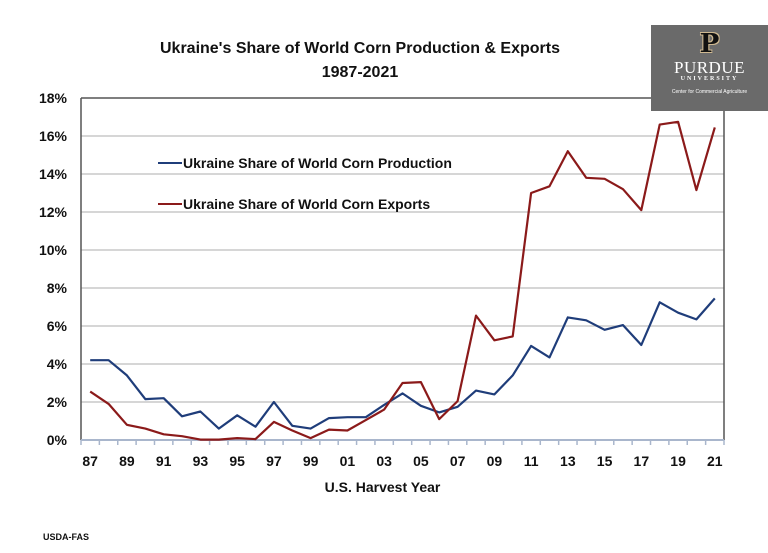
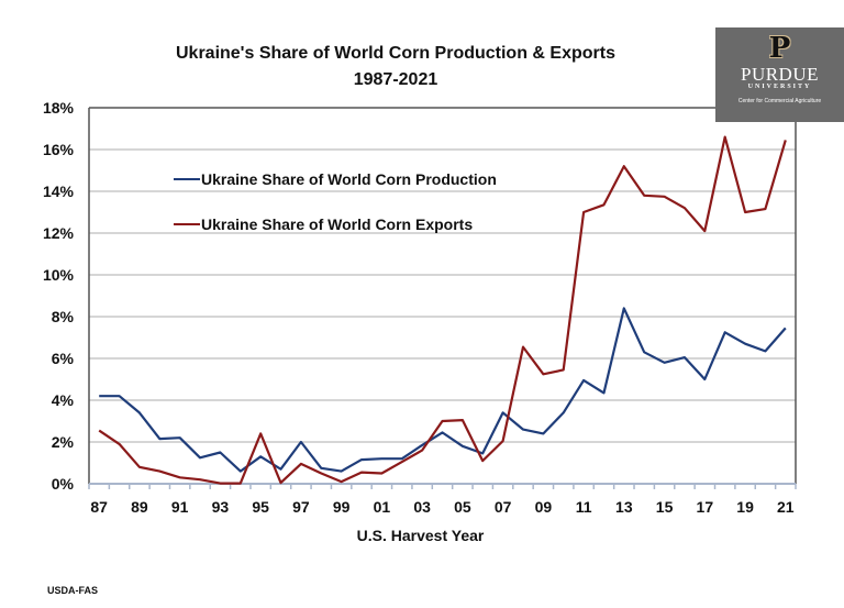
Ukraine Share of World Corn Exports/95: 0.1% -> 2.4%
Ukraine Share of World Corn Production/07: 1.8% -> 3.4%
Ukraine Share of World Corn Production/13: 6.5% -> 8.4%
Ukraine Share of World Corn Exports/19: 16.8% -> 13.0%
